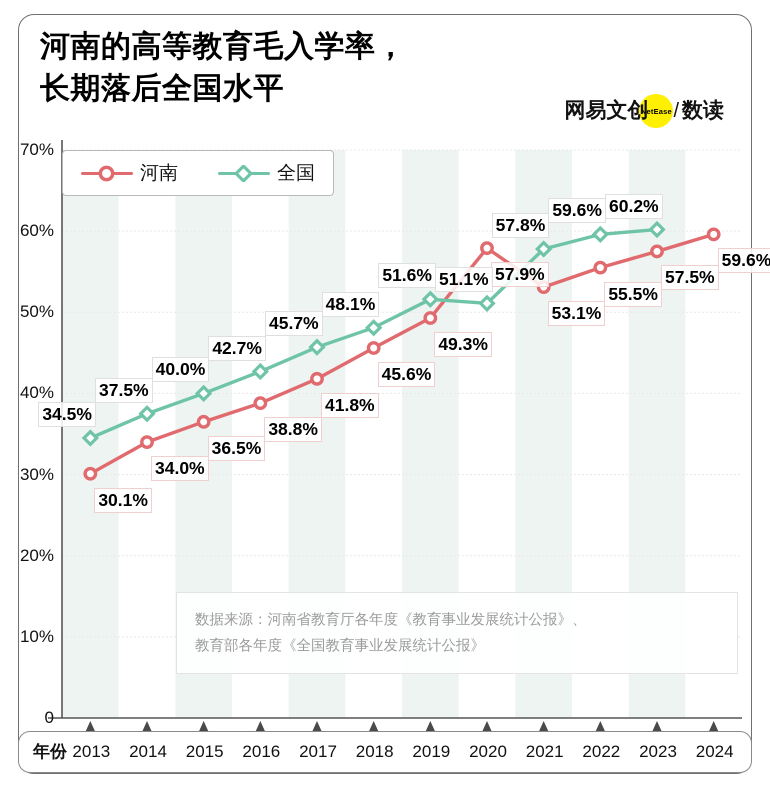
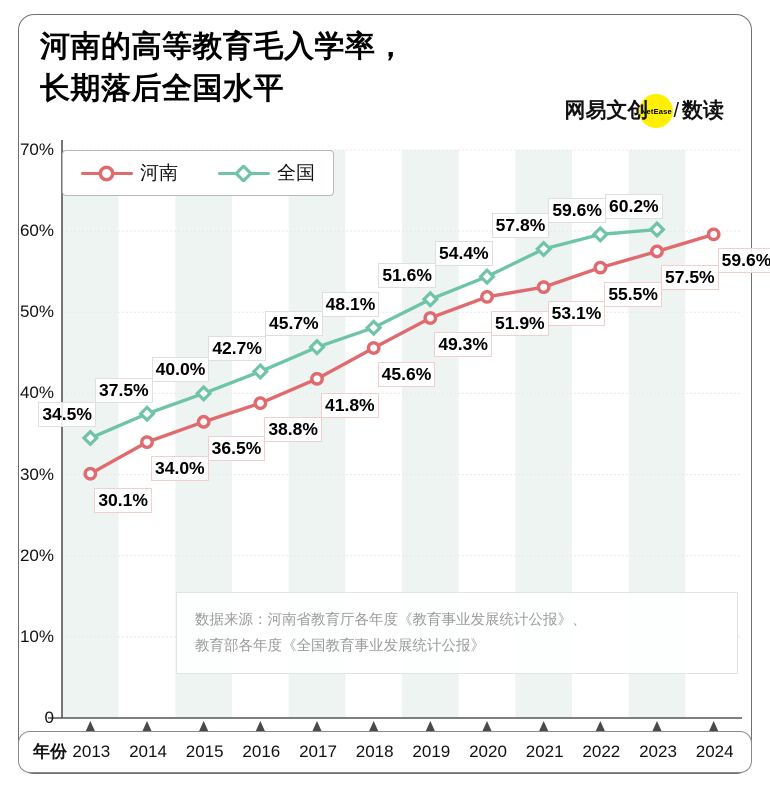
河南/2020: 57.9% -> 51.9%
全国/2020: 51.1% -> 54.4%
